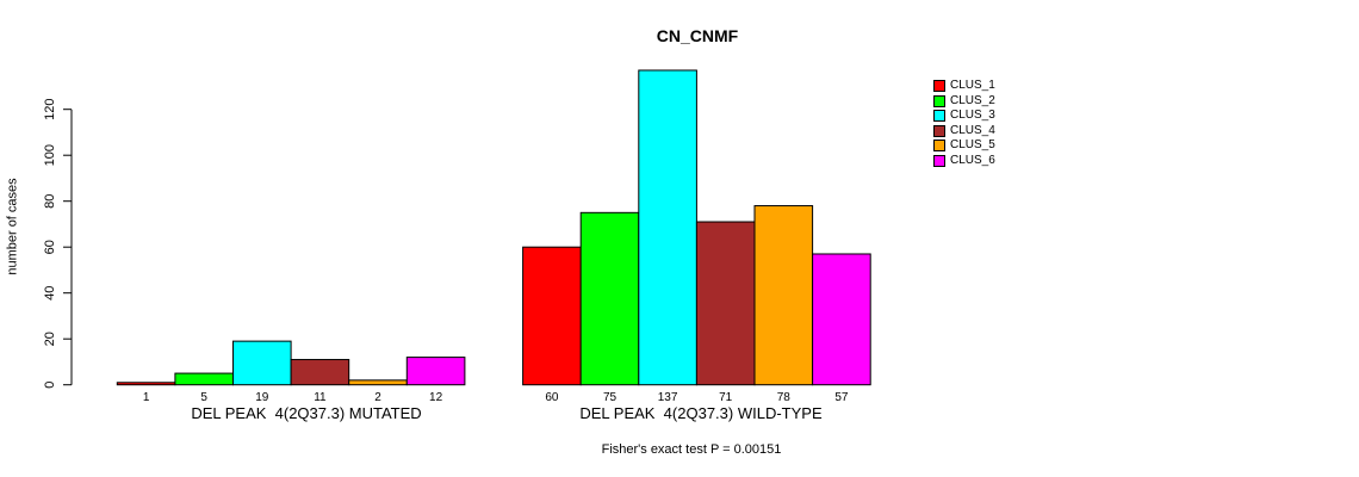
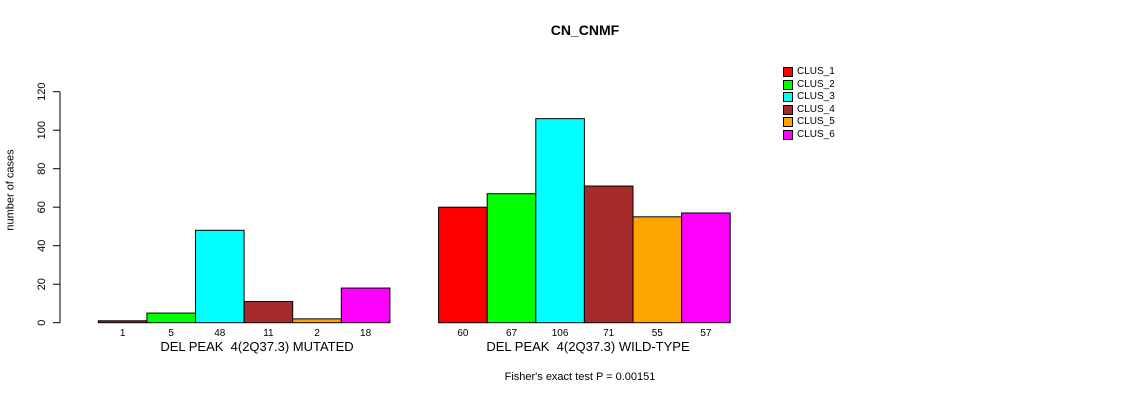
CLUS_3/DEL PEAK 4(2Q37.3) MUTATED: 19 -> 48
CLUS_6/DEL PEAK 4(2Q37.3) MUTATED: 12 -> 18
CLUS_2/DEL PEAK 4(2Q37.3) WILD-TYPE: 75 -> 67
CLUS_3/DEL PEAK 4(2Q37.3) WILD-TYPE: 137 -> 106
CLUS_5/DEL PEAK 4(2Q37.3) WILD-TYPE: 78 -> 55
